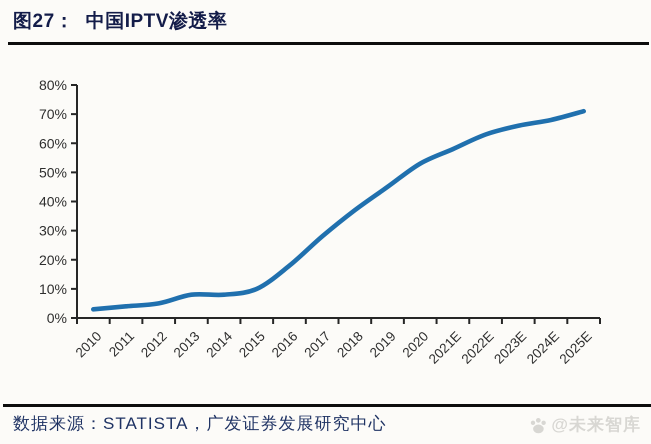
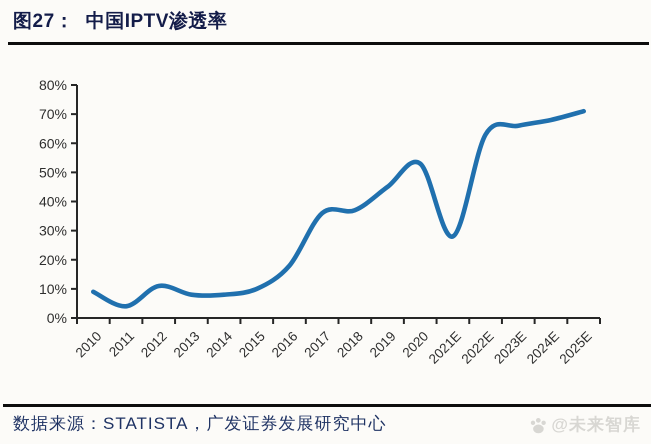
2010: 3% -> 9%
2012: 5% -> 11%
2017: 28% -> 36%
2021E: 58% -> 28%
